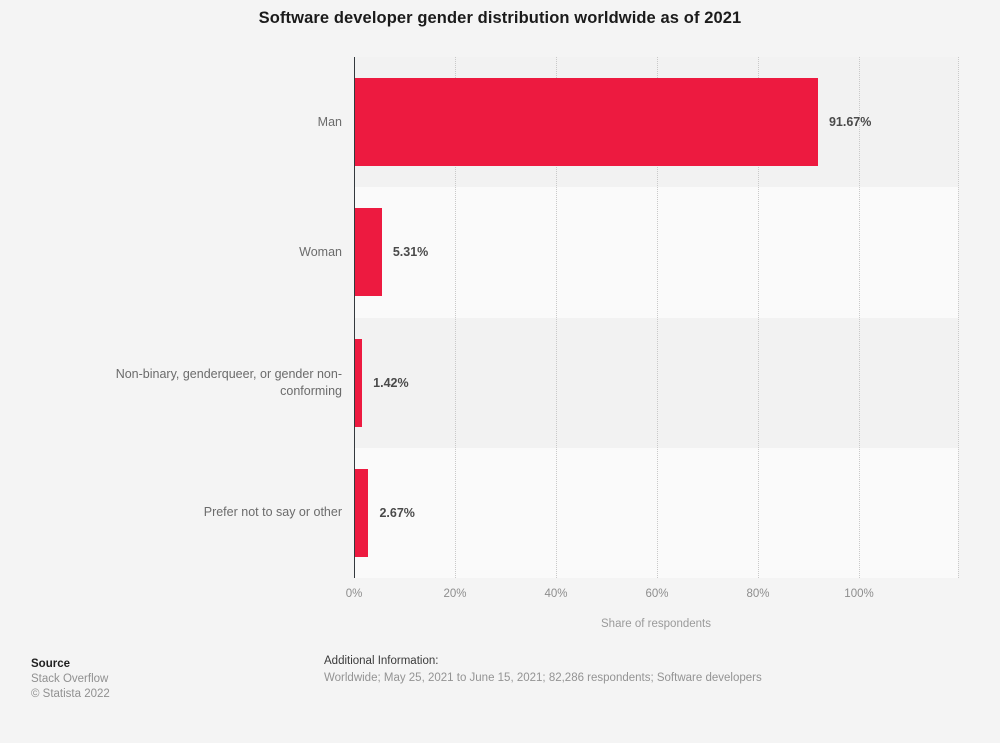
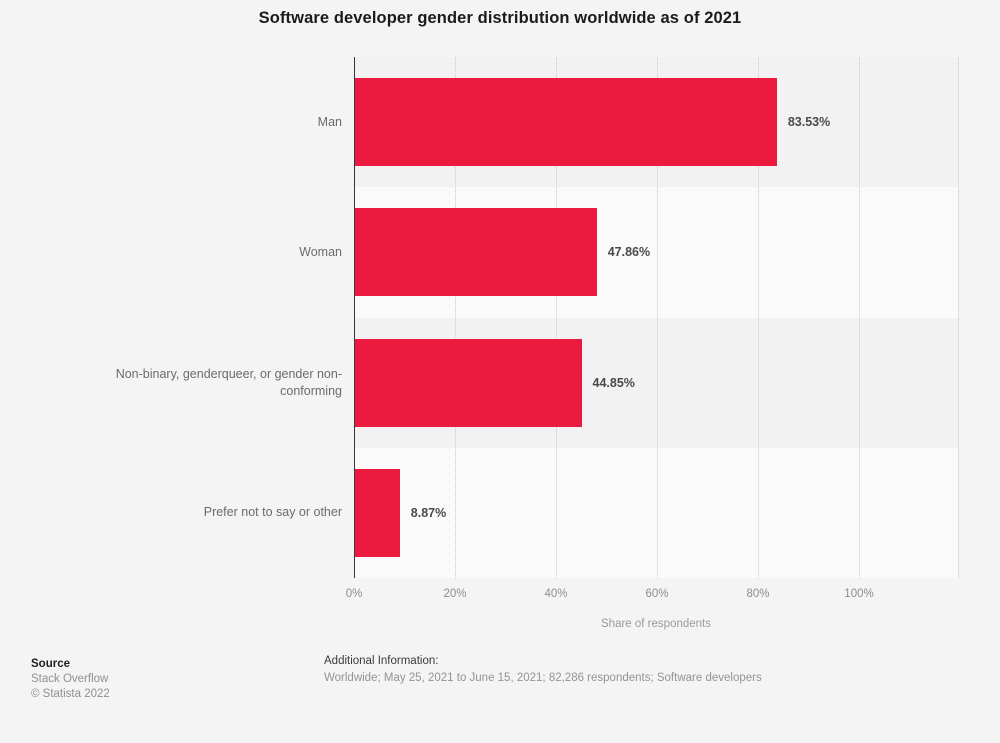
Man: 91.67% -> 83.53%
Woman: 5.31% -> 47.86%
Non-binary, genderqueer, or gender non-conforming: 1.42% -> 44.85%
Prefer not to say or other: 2.67% -> 8.87%
